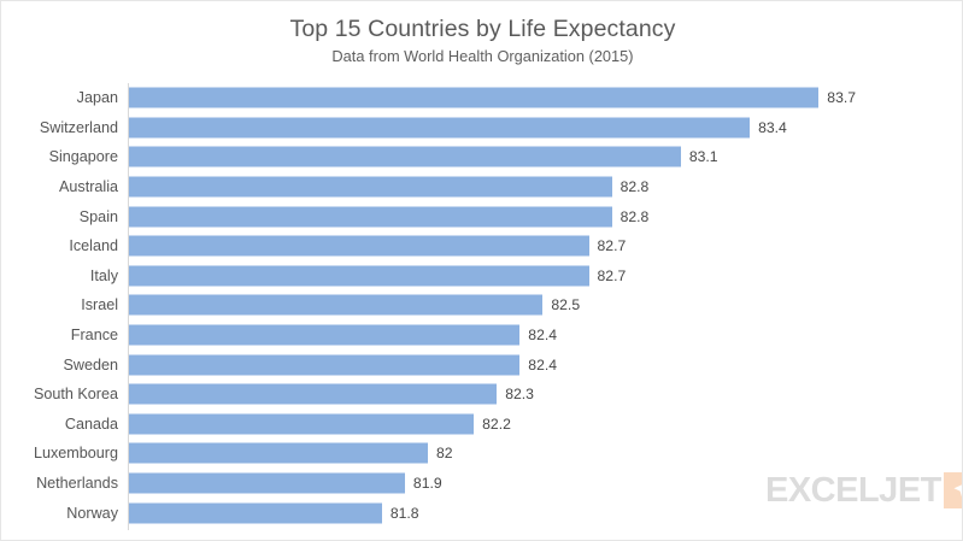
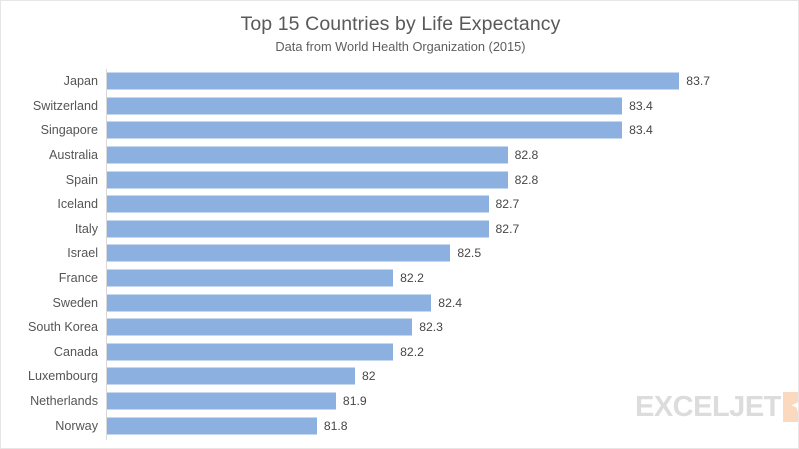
Singapore: 83.1 -> 83.4
France: 82.4 -> 82.2
